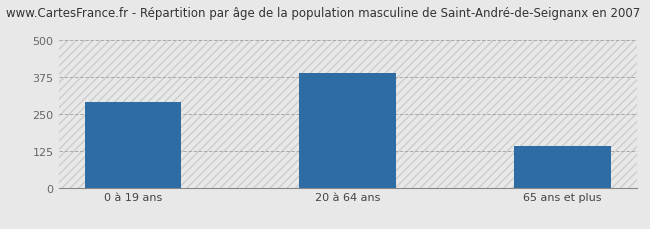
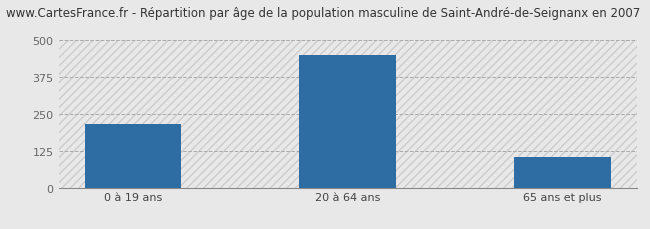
0 à 19 ans: 290 -> 215
20 à 64 ans: 390 -> 450
65 ans et plus: 140 -> 105
